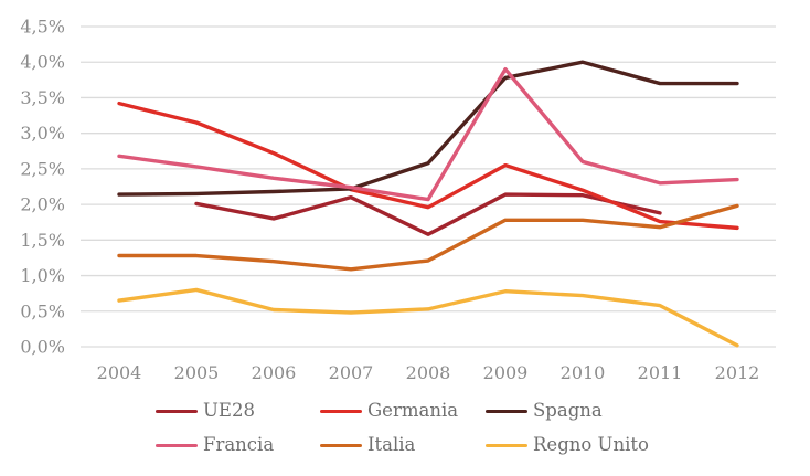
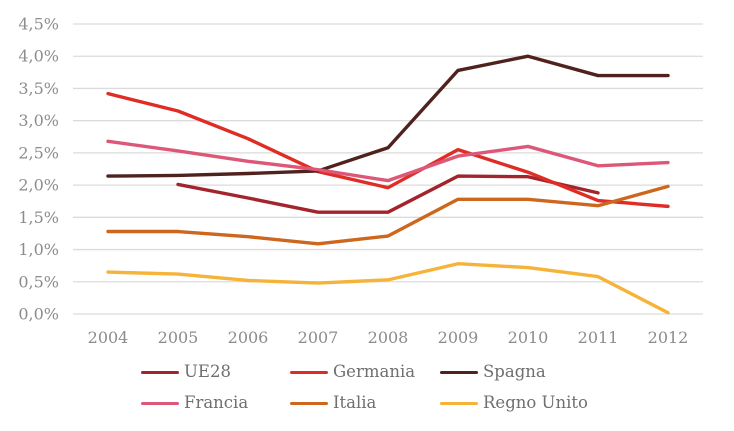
Regno Unito/2005: 0,8% -> 0,6%
UE28/2007: 2,1% -> 1,6%
Francia/2009: 3,9% -> 2,5%
